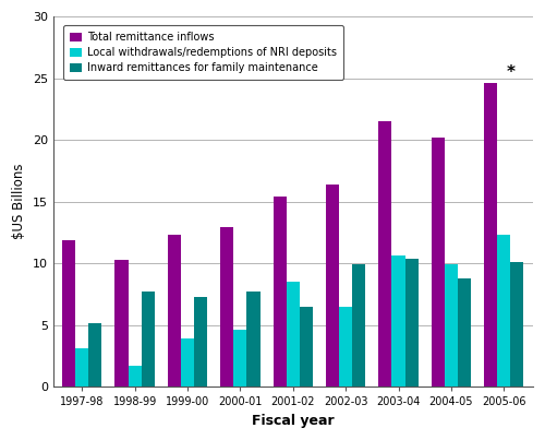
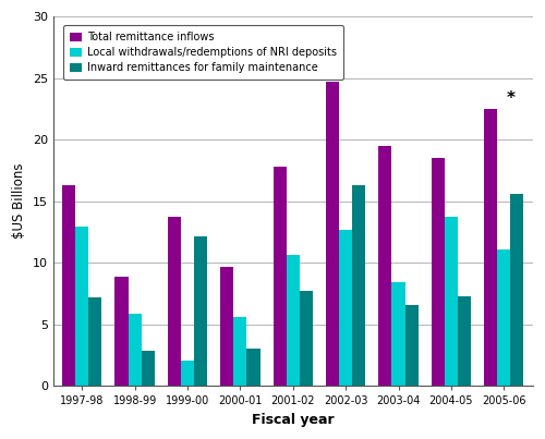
Total remittance inflows/1997-98: 11.9 -> 16.3
Local withdrawals/redemptions of NRI deposits/1997-98: 3.1 -> 12.9
Inward remittances for family maintenance/1997-98: 5.2 -> 7.2
Total remittance inflows/1998-99: 10.3 -> 8.9
Local withdrawals/redemptions of NRI deposits/1998-99: 1.7 -> 5.9
Inward remittances for family maintenance/1998-99: 7.7 -> 2.9
Total remittance inflows/1999-00: 12.3 -> 13.7
Local withdrawals/redemptions of NRI deposits/1999-00: 3.9 -> 2.1
Inward remittances for family maintenance/1999-00: 7.3 -> 12.1
Total remittance inflows/2000-01: 12.9 -> 9.7
Local withdrawals/redemptions of NRI deposits/2000-01: 4.6 -> 5.6
Inward remittances for family maintenance/2000-01: 7.7 -> 3.0
Total remittance inflows/2001-02: 15.4 -> 17.8
Local withdrawals/redemptions of NRI deposits/2001-02: 8.5 -> 10.6
Inward remittances for family maintenance/2001-02: 6.5 -> 7.7
Total remittance inflows/2002-03: 16.4 -> 24.7
Local withdrawals/redemptions of NRI deposits/2002-03: 6.5 -> 12.7
Inward remittances for family maintenance/2002-03: 9.9 -> 16.3
Total remittance inflows/2003-04: 21.5 -> 19.5
Local withdrawals/redemptions of NRI deposits/2003-04: 10.6 -> 8.4
Inward remittances for family maintenance/2003-04: 10.4 -> 6.6
Total remittance inflows/2004-05: 20.2 -> 18.5
Local withdrawals/redemptions of NRI deposits/2004-05: 9.9 -> 13.7
Inward remittances for family maintenance/2004-05: 8.8 -> 7.3
Total remittance inflows/2005-06: 24.6 -> 22.5
Local withdrawals/redemptions of NRI deposits/2005-06: 12.3 -> 11.1
Inward remittances for family maintenance/2005-06: 10.1 -> 15.6
